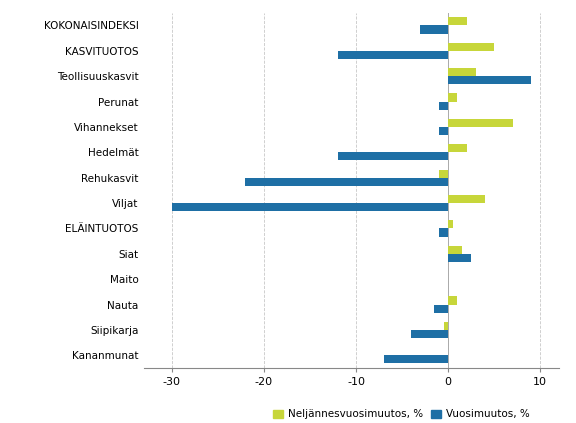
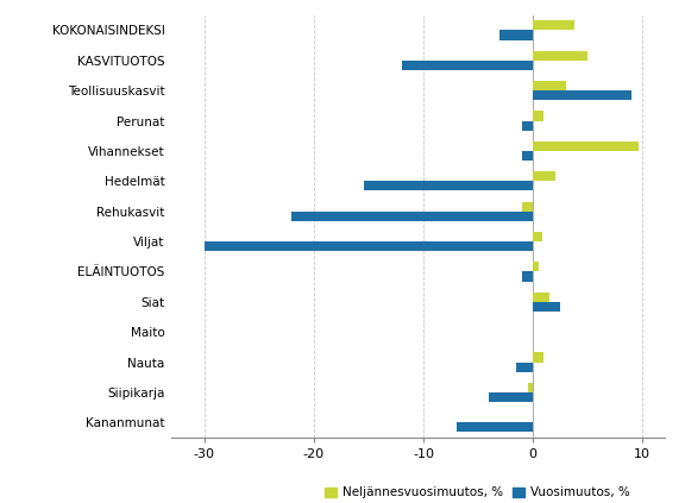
Neljännesvuosimuutos, %/KOKONAISINDEKSI: 2.0 -> 3.8
Neljännesvuosimuutos, %/Vihannekset: 7.0 -> 9.6
Vuosimuutos, %/Hedelmät: -12.0 -> -15.4
Neljännesvuosimuutos, %/Viljat: 4.0 -> 0.8
